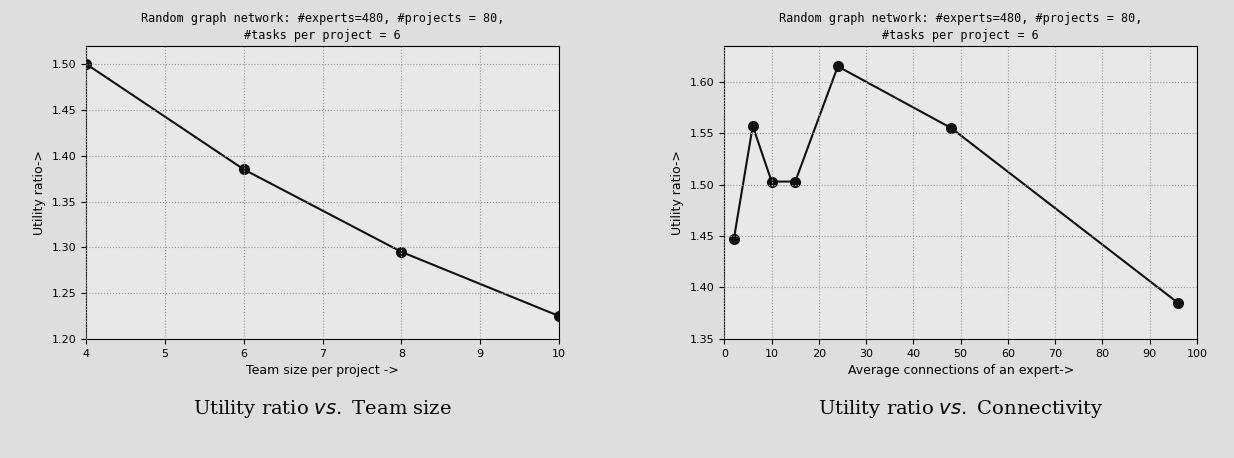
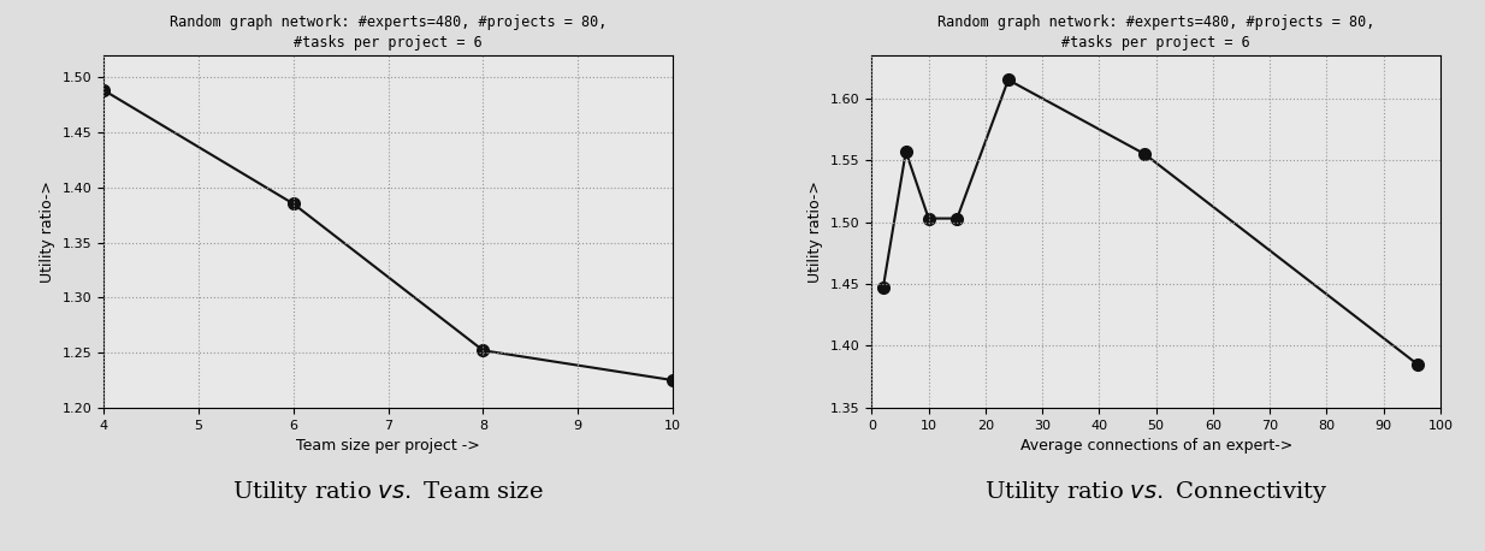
4: 1.500 -> 1.488
8: 1.295 -> 1.252
